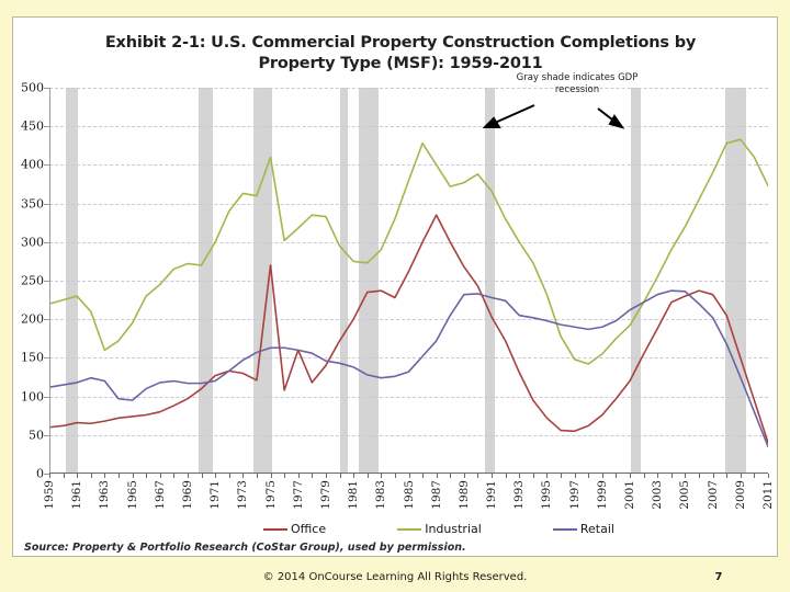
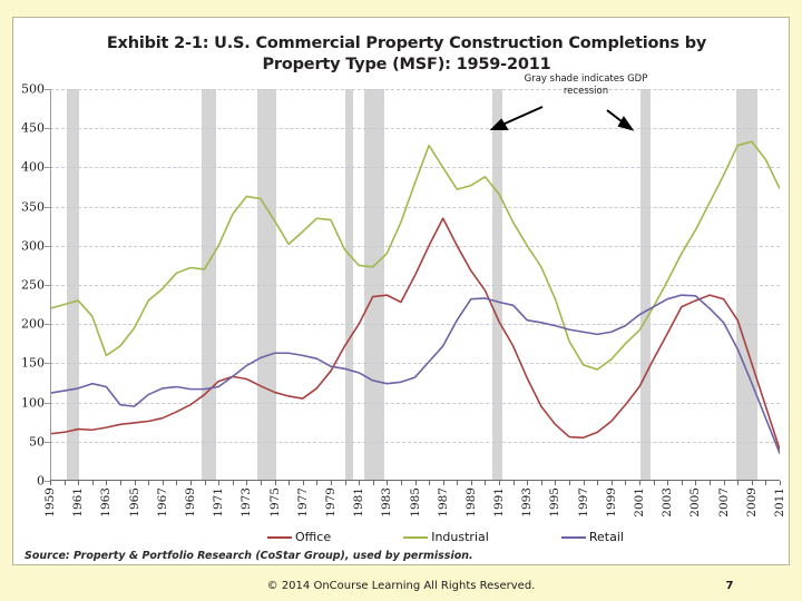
Office/1975: 270 -> 110
Industrial/1975: 410 -> 330
Office/1977: 160 -> 100
